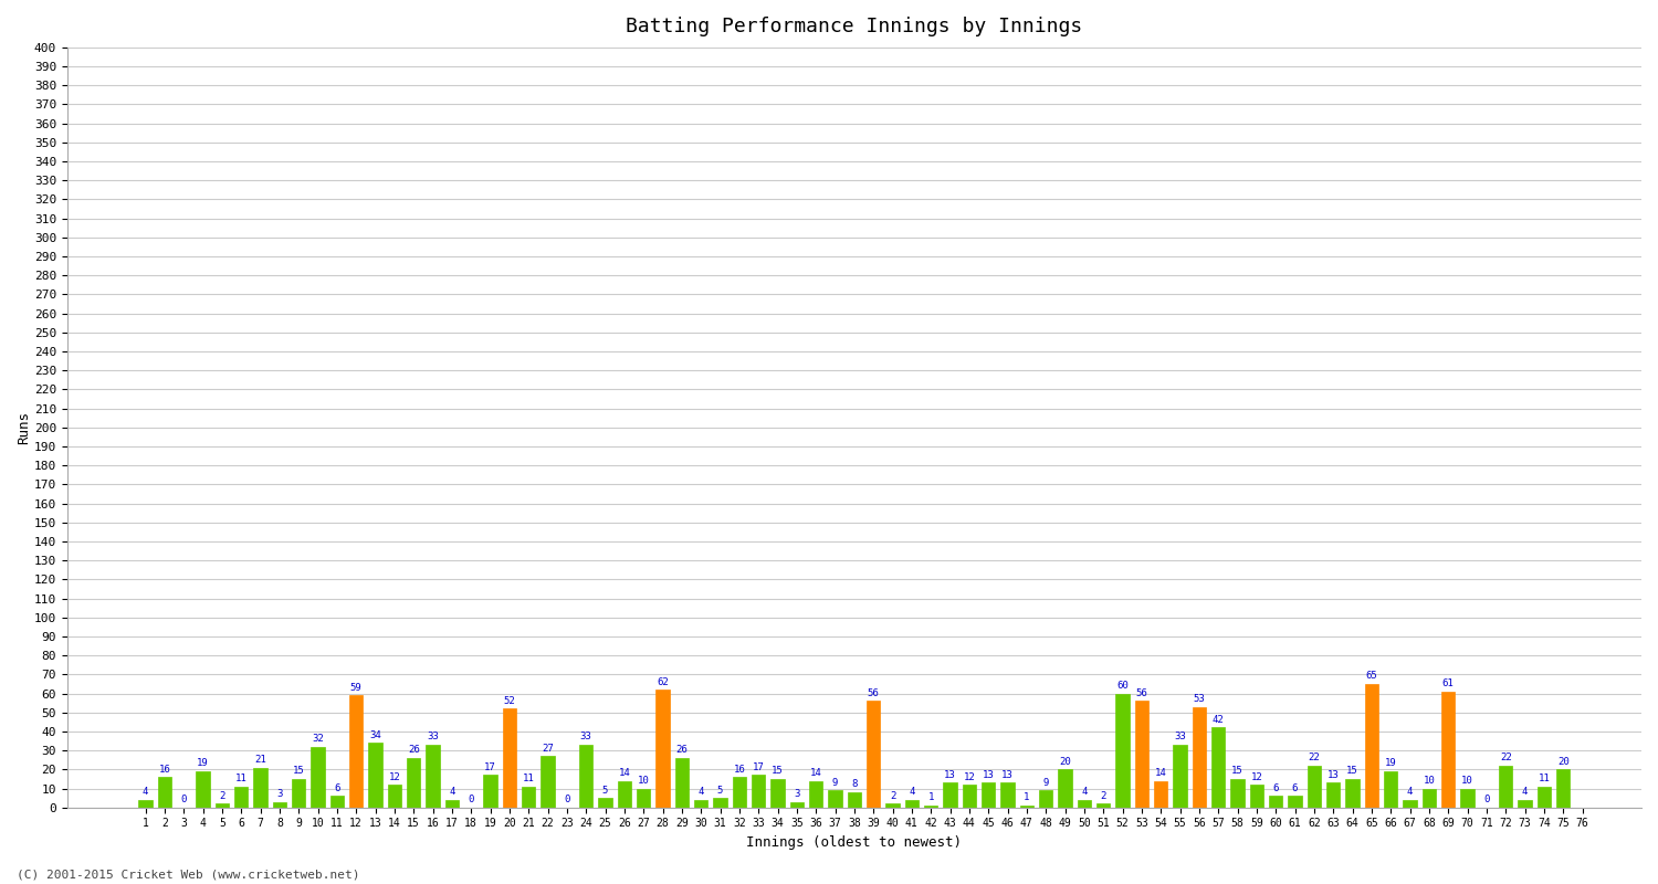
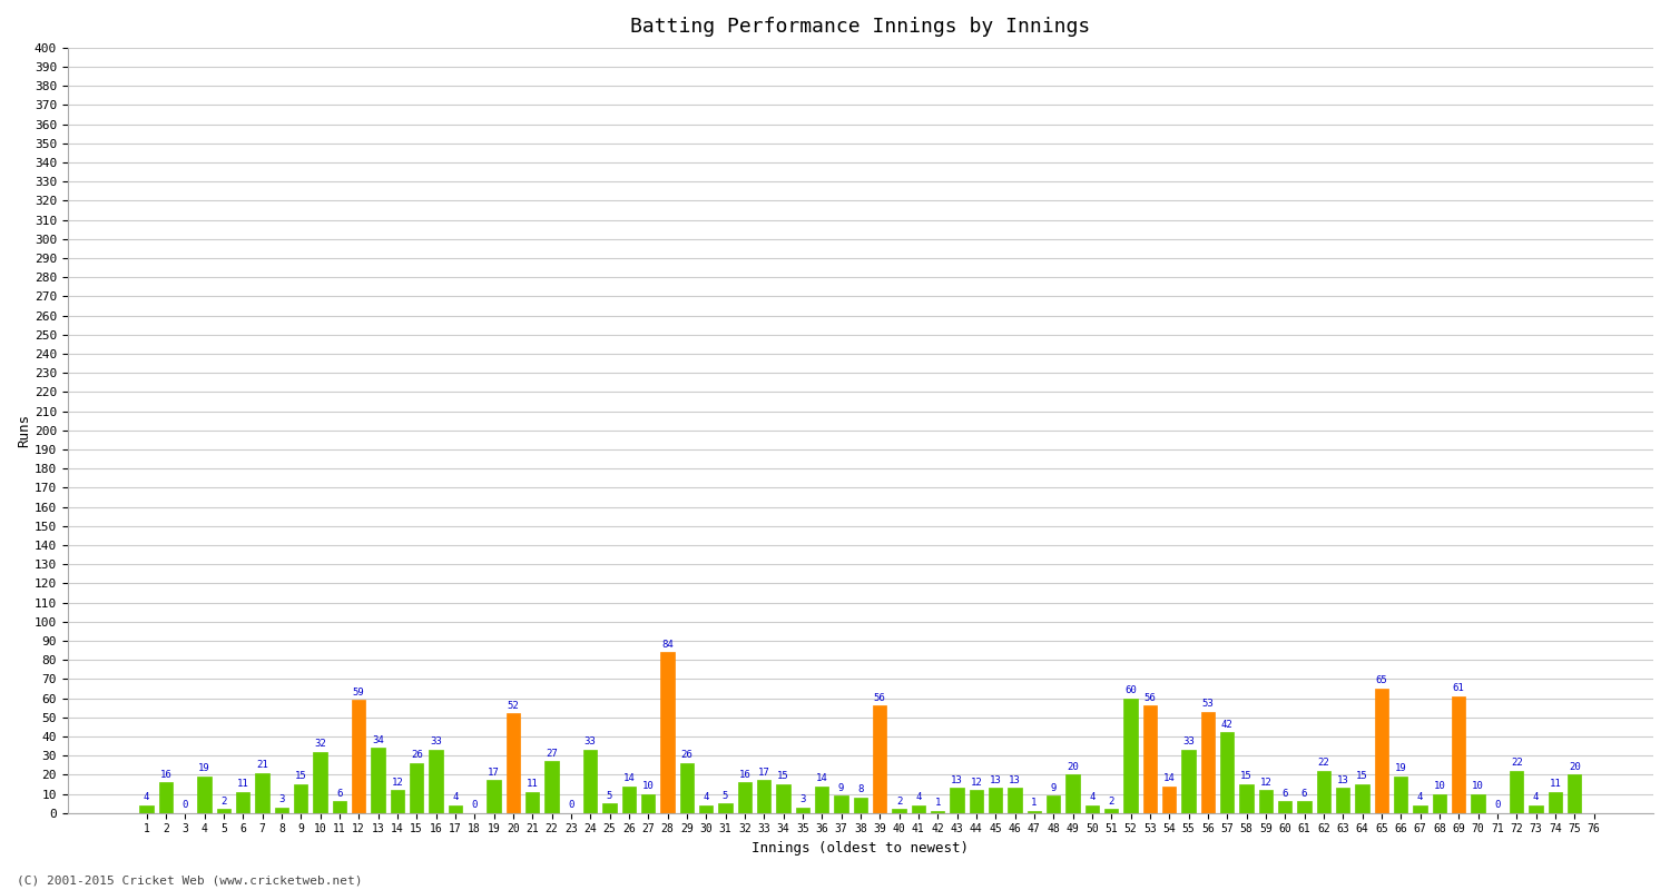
28: 62 -> 84
